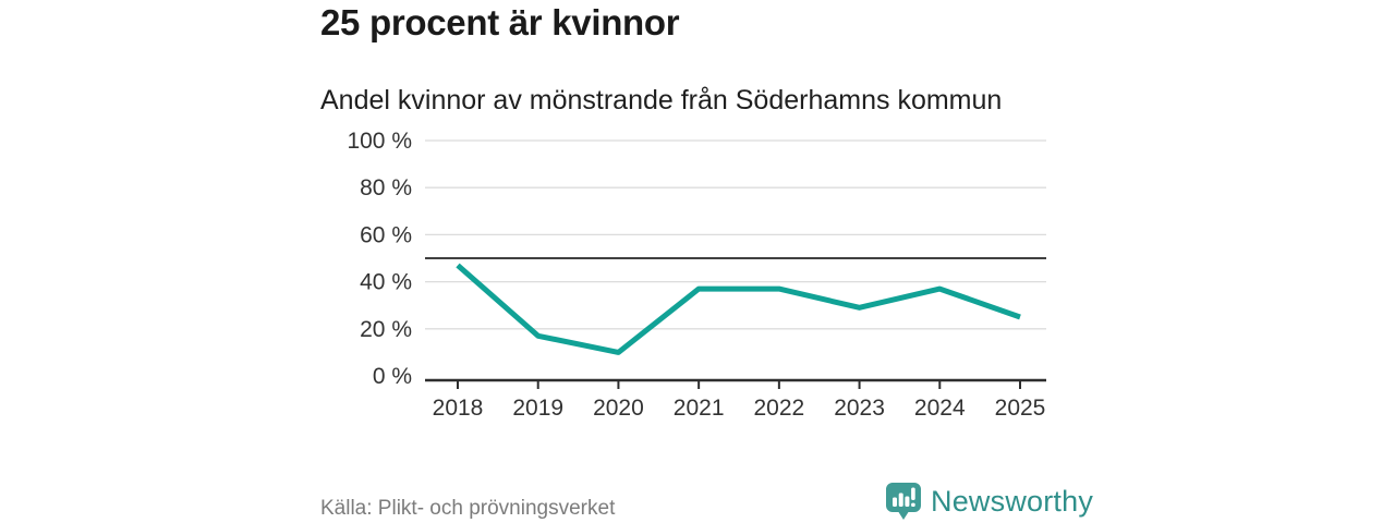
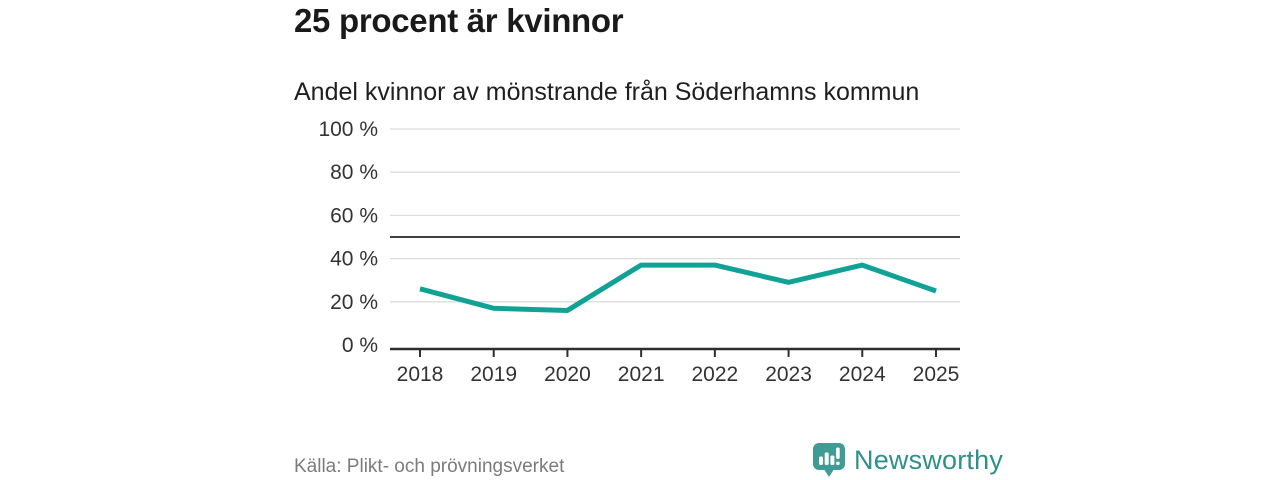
2018: 47% -> 26%
2020: 10% -> 16%
